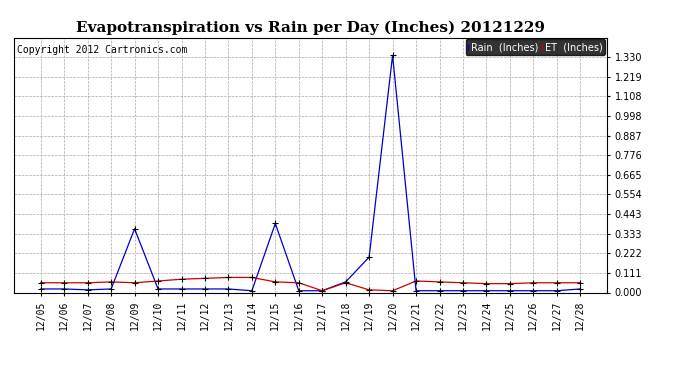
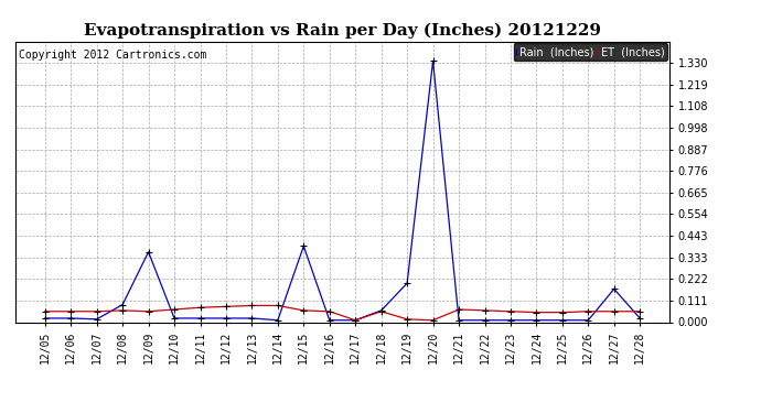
Rain (Inches)/12/08: 0.02 -> 0.09
Rain (Inches)/12/27: 0.01 -> 0.17
